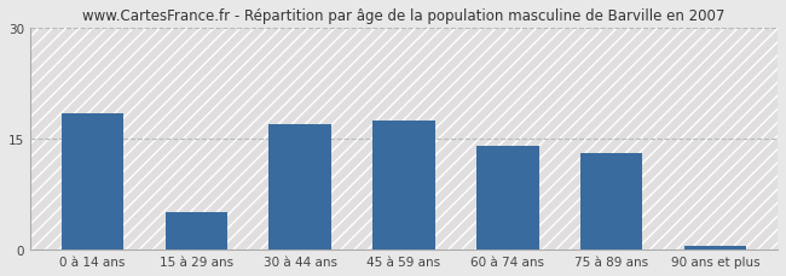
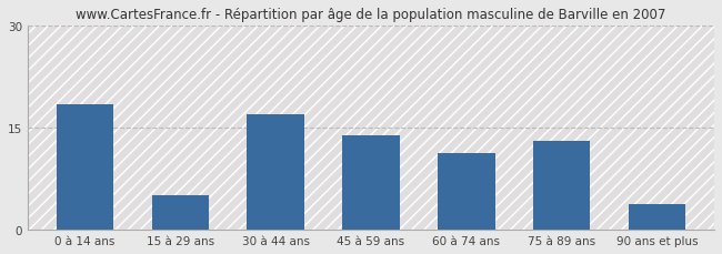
45 à 59 ans: 17.5 -> 13.8
60 à 74 ans: 14.0 -> 11.2
90 ans et plus: 0.5 -> 3.8
